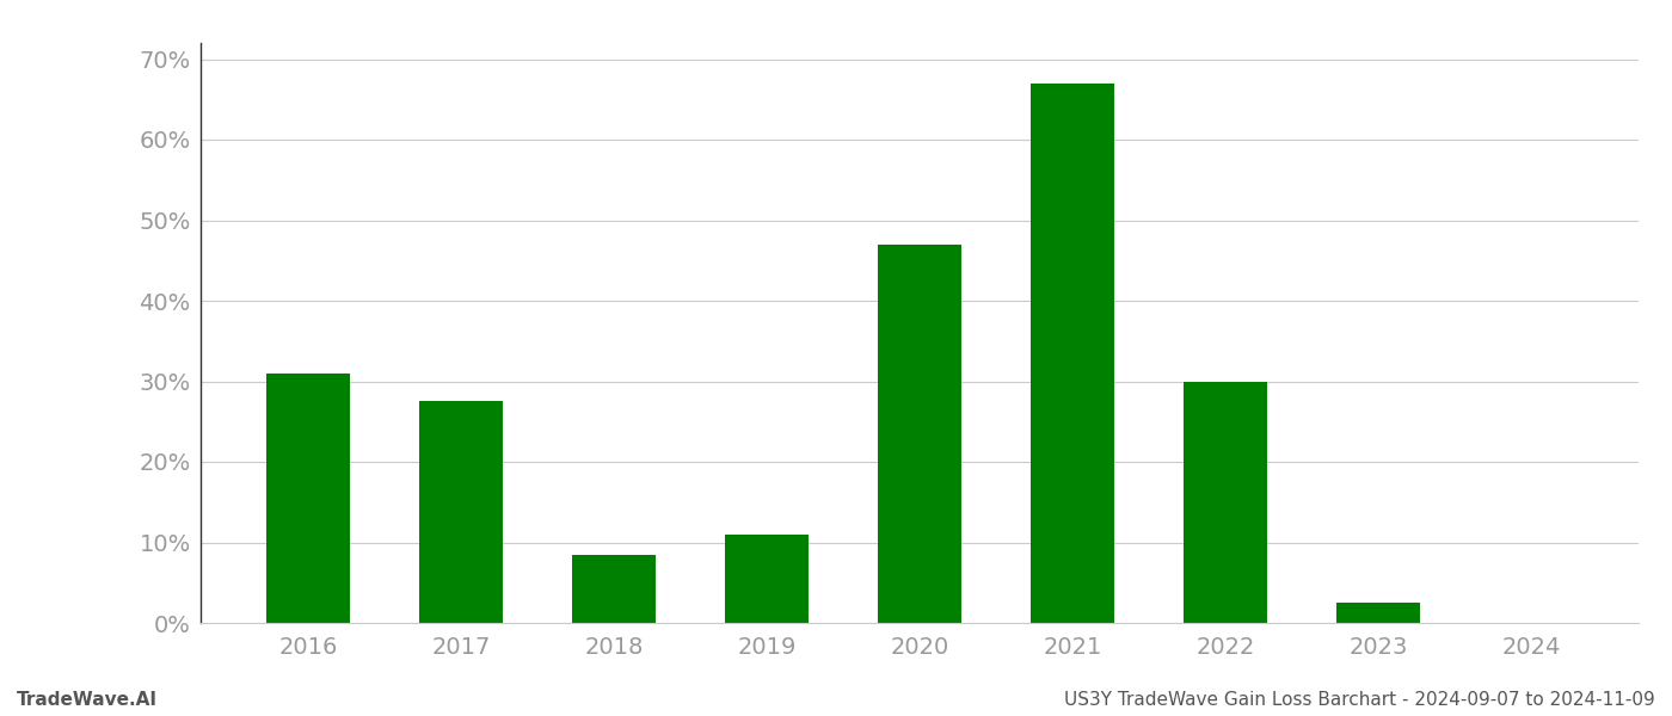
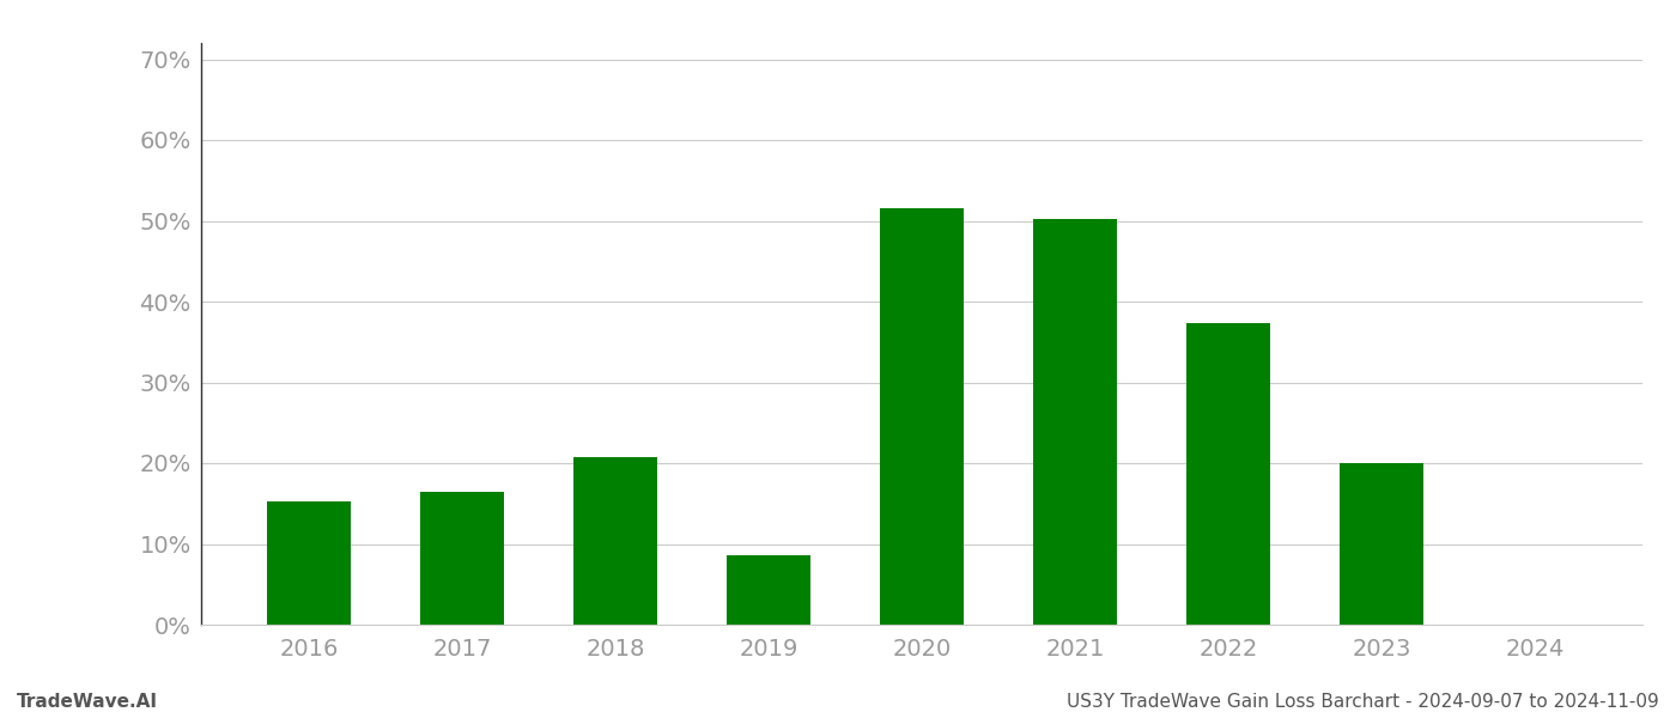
2016: 31.0% -> 15.2%
2017: 27.5% -> 16.4%
2018: 8.5% -> 20.8%
2019: 11.0% -> 8.6%
2020: 47.0% -> 51.6%
2021: 67.0% -> 50.2%
2022: 30.0% -> 37.4%
2023: 2.5% -> 20.0%
